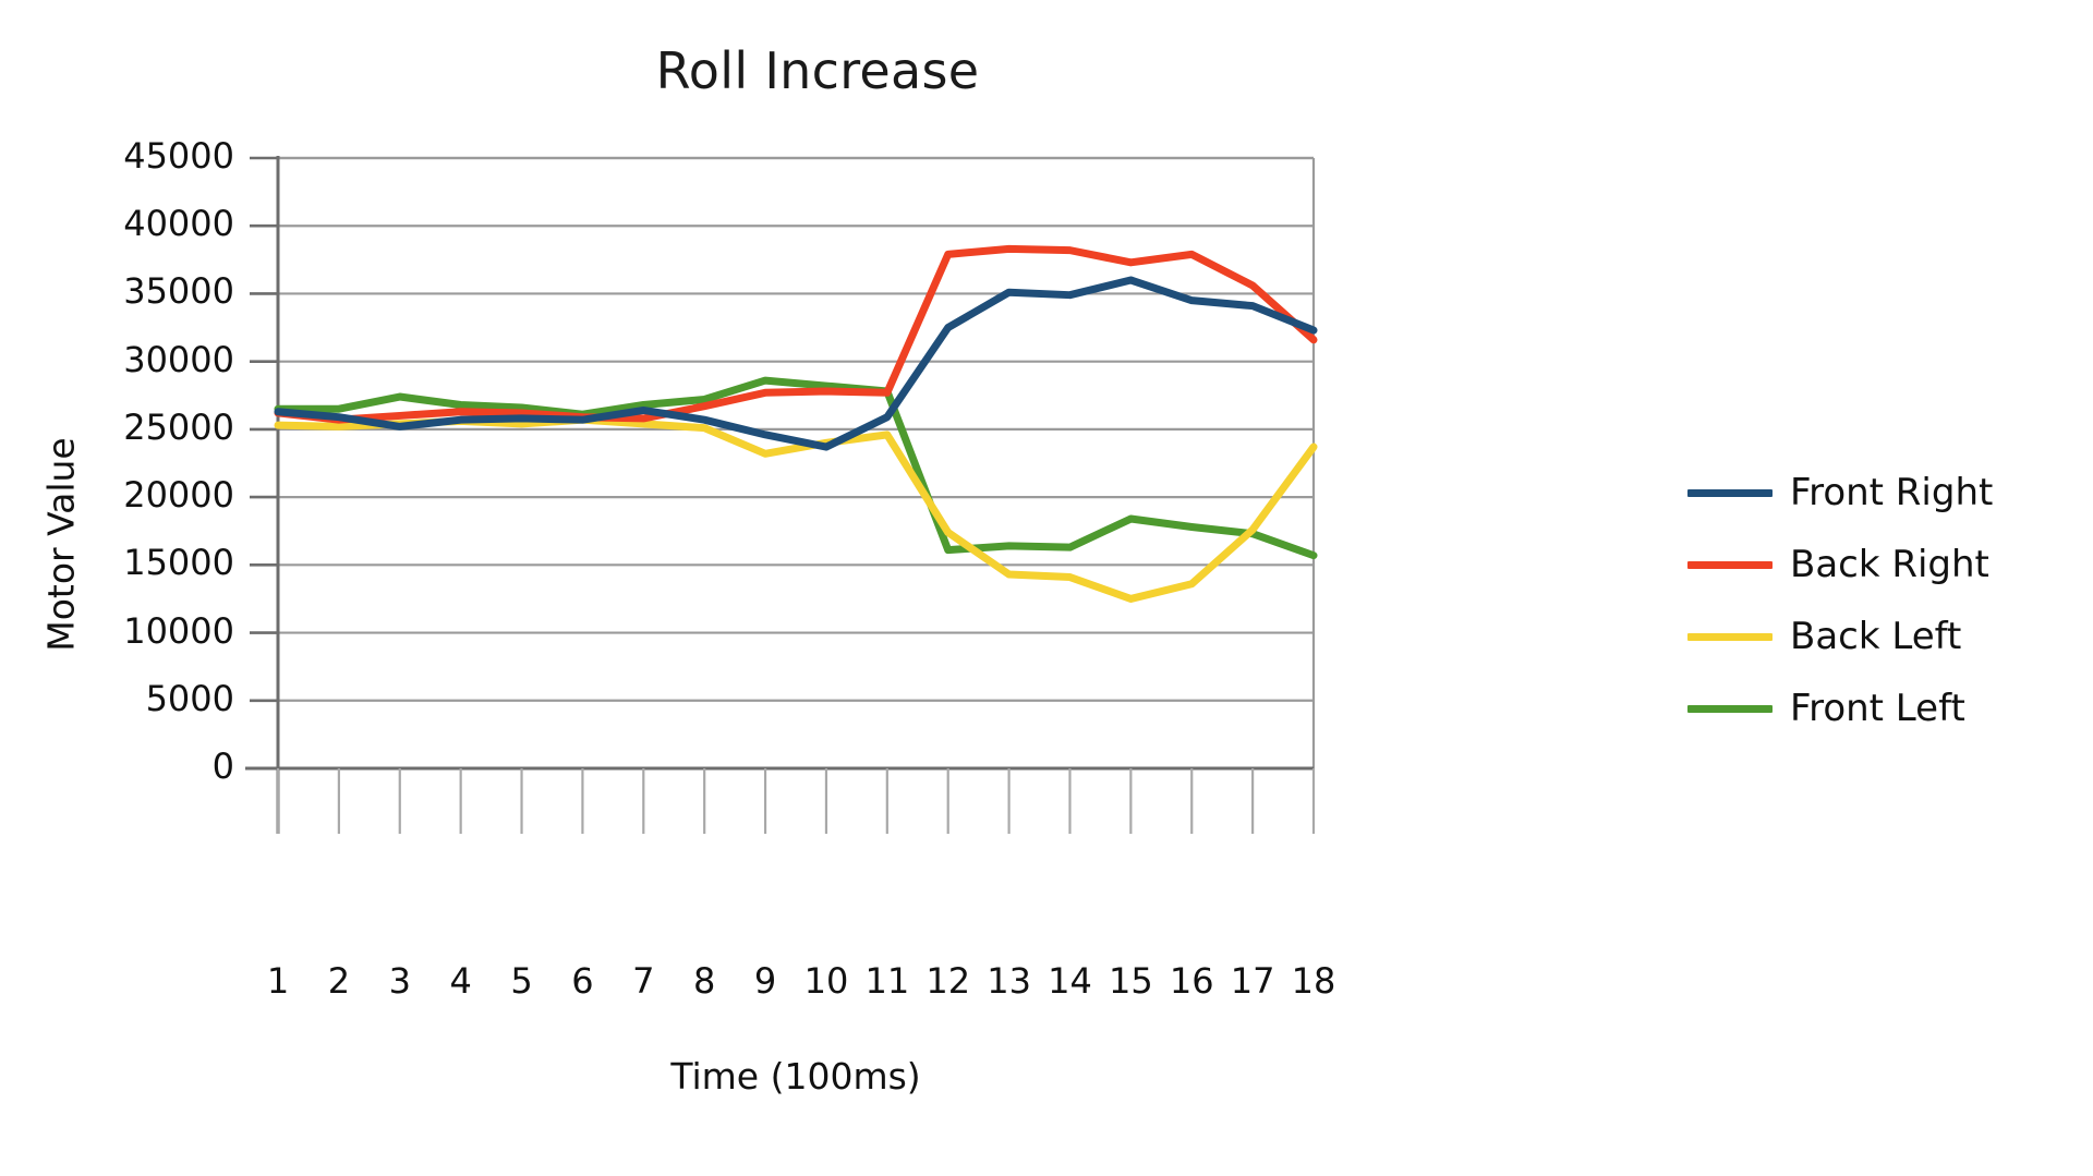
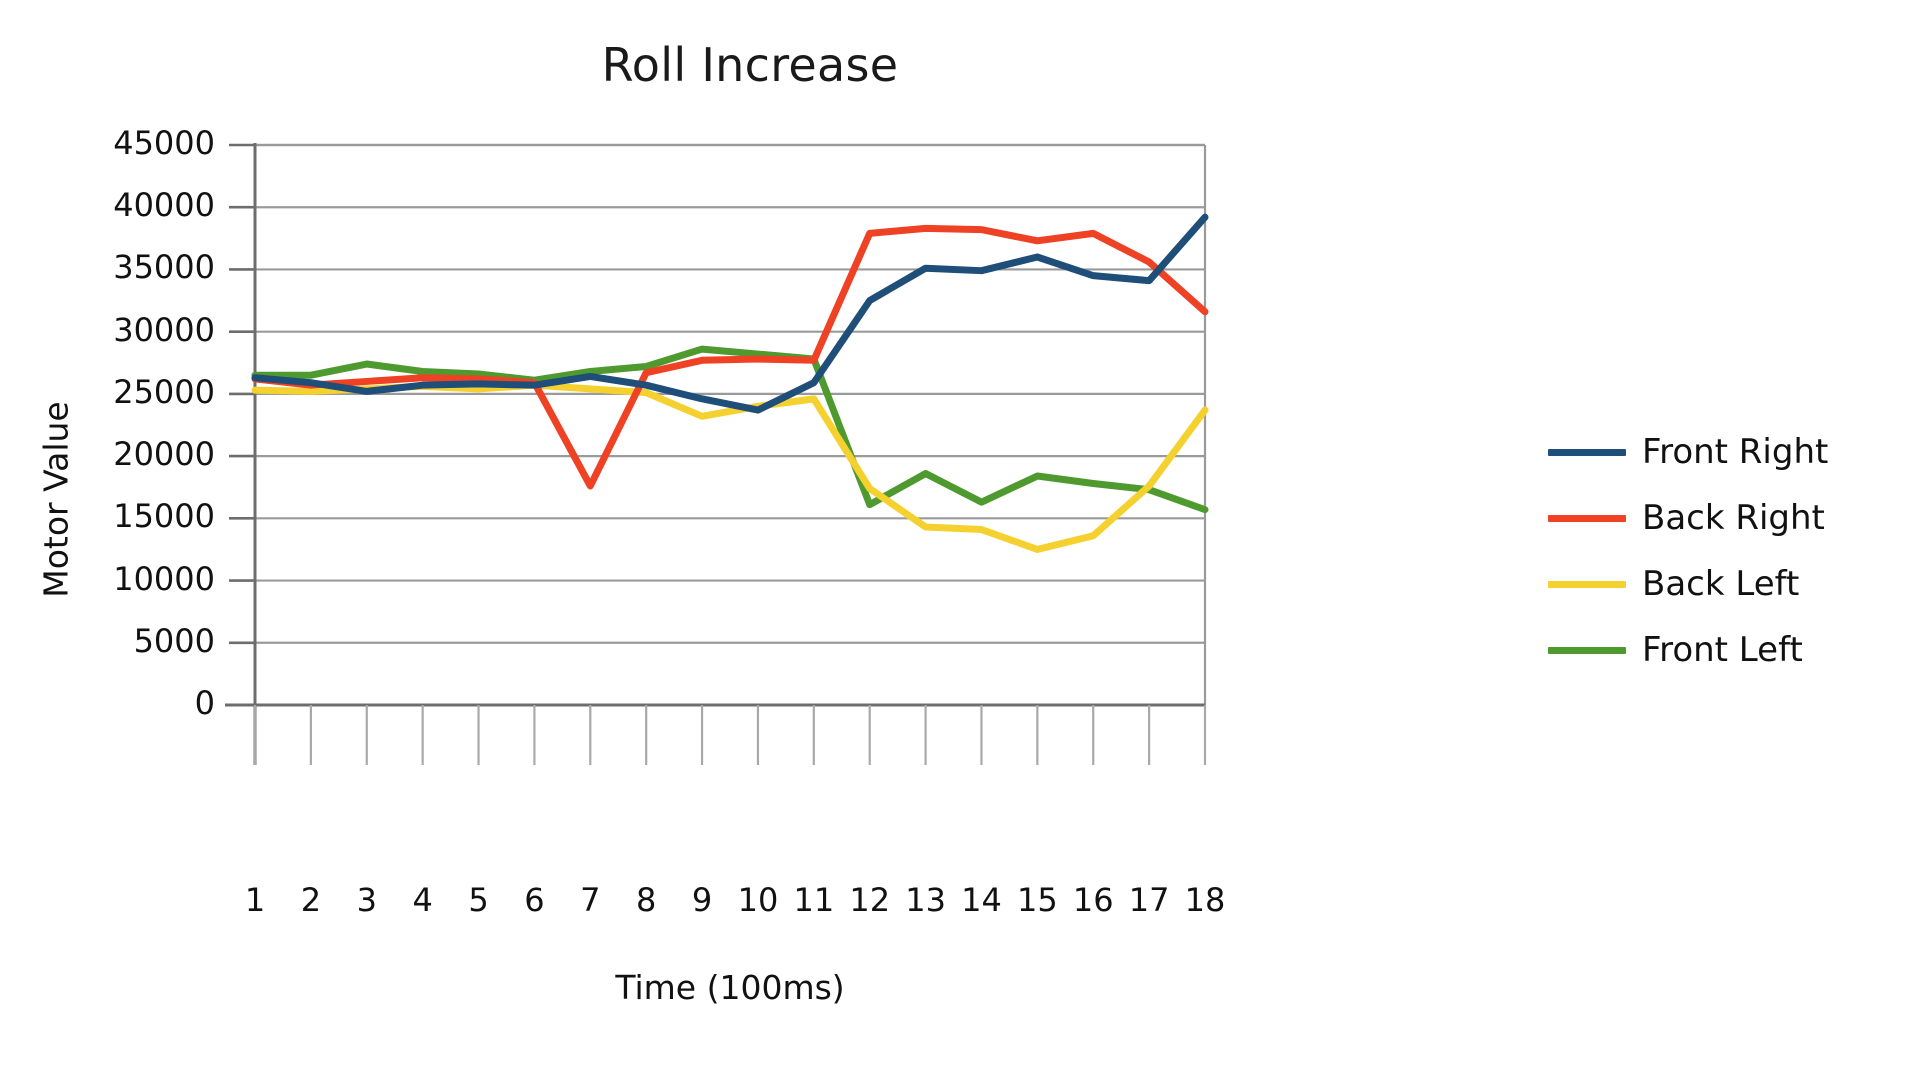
Back Right/7: 25800 -> 17600
Front Left/13: 16400 -> 18600
Front Right/18: 32300 -> 39200
